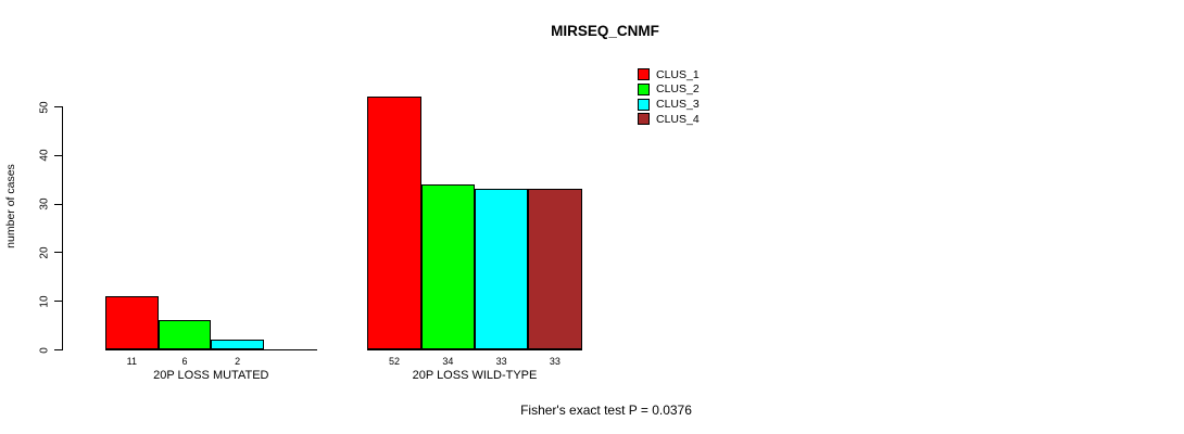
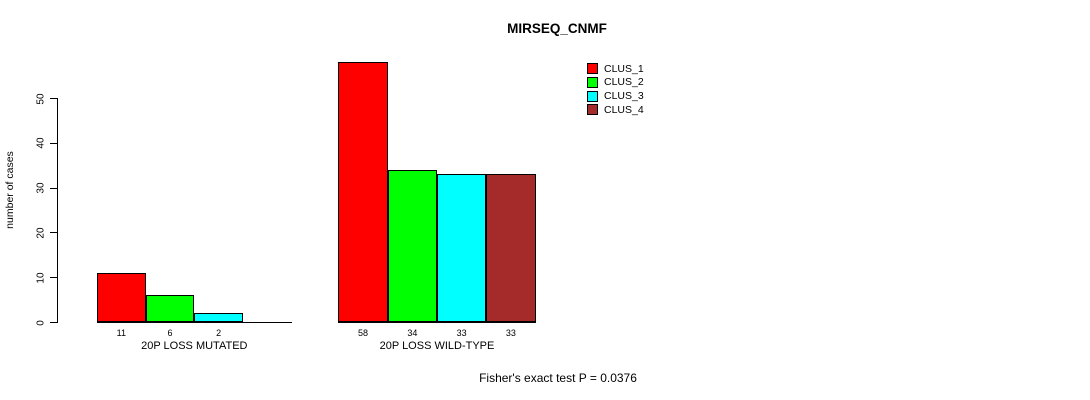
CLUS_1/20P LOSS WILD-TYPE: 52 -> 58
